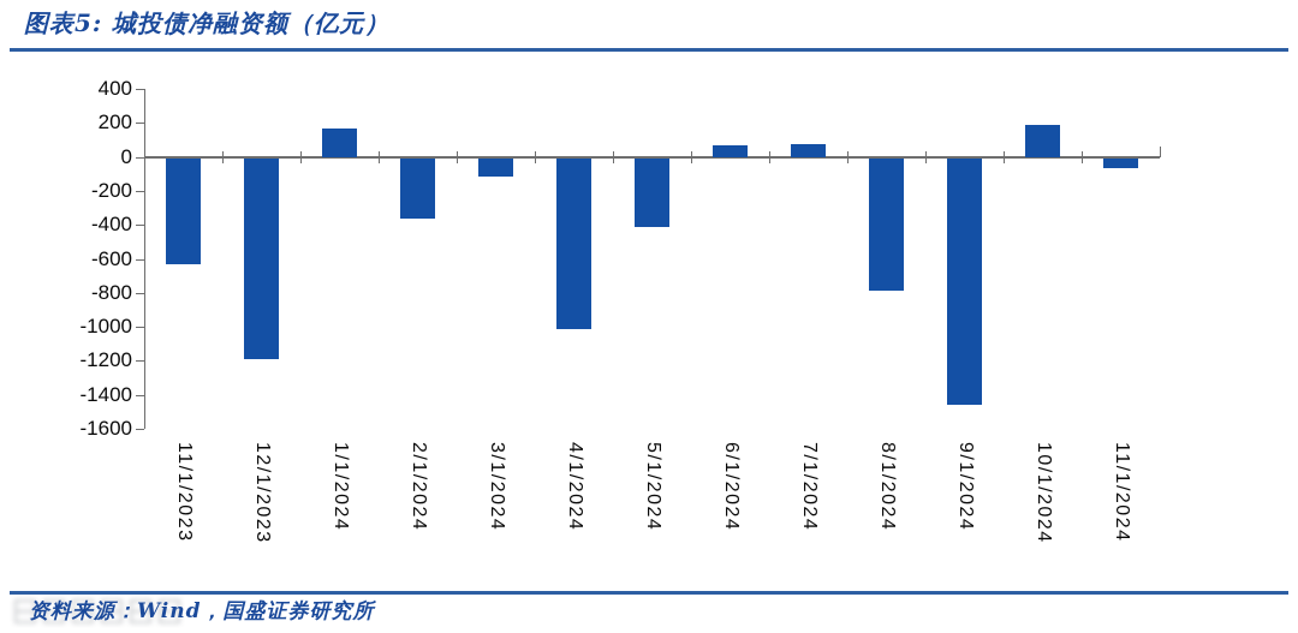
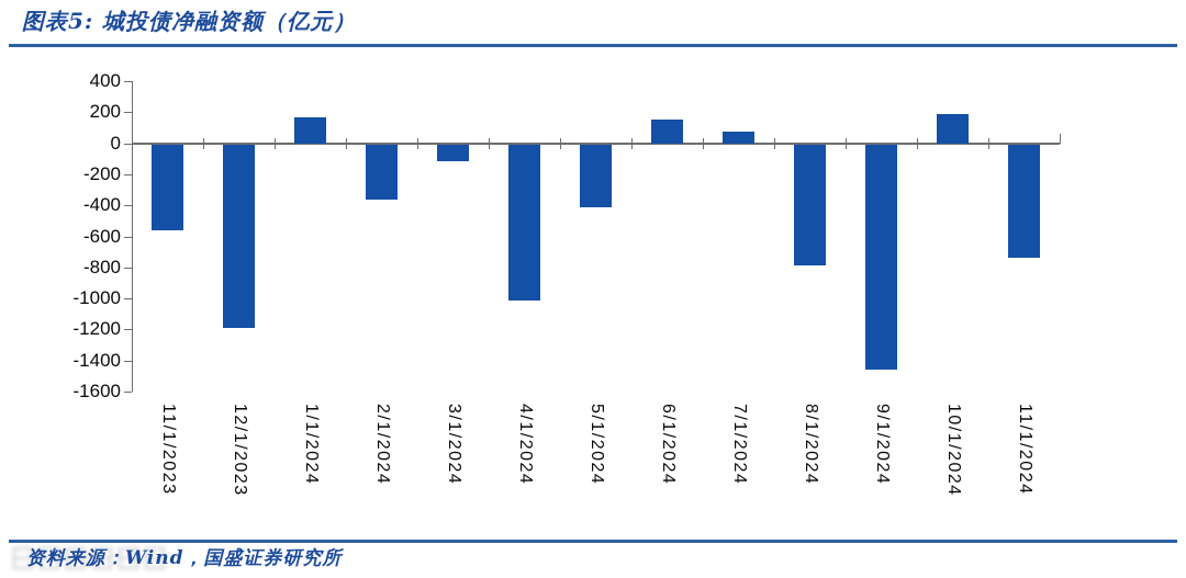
11/1/2023: -630 -> -560
6/1/2024: 70 -> 150
11/1/2024: -70 -> -740
